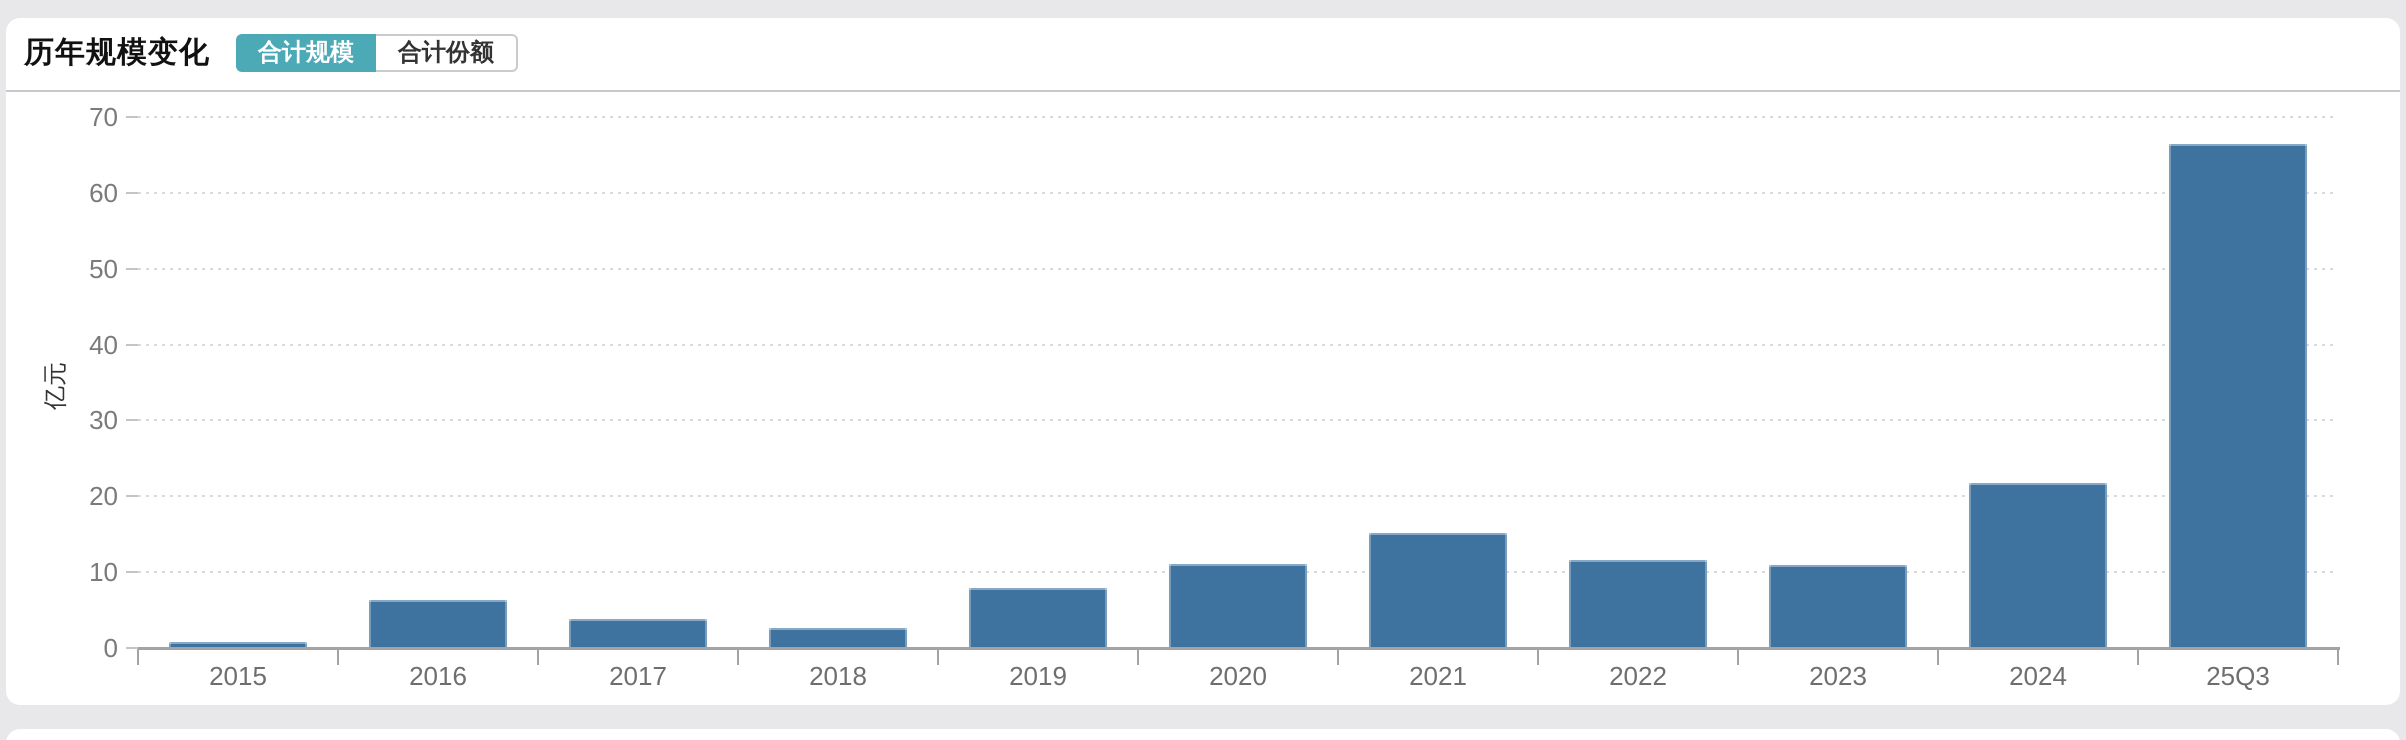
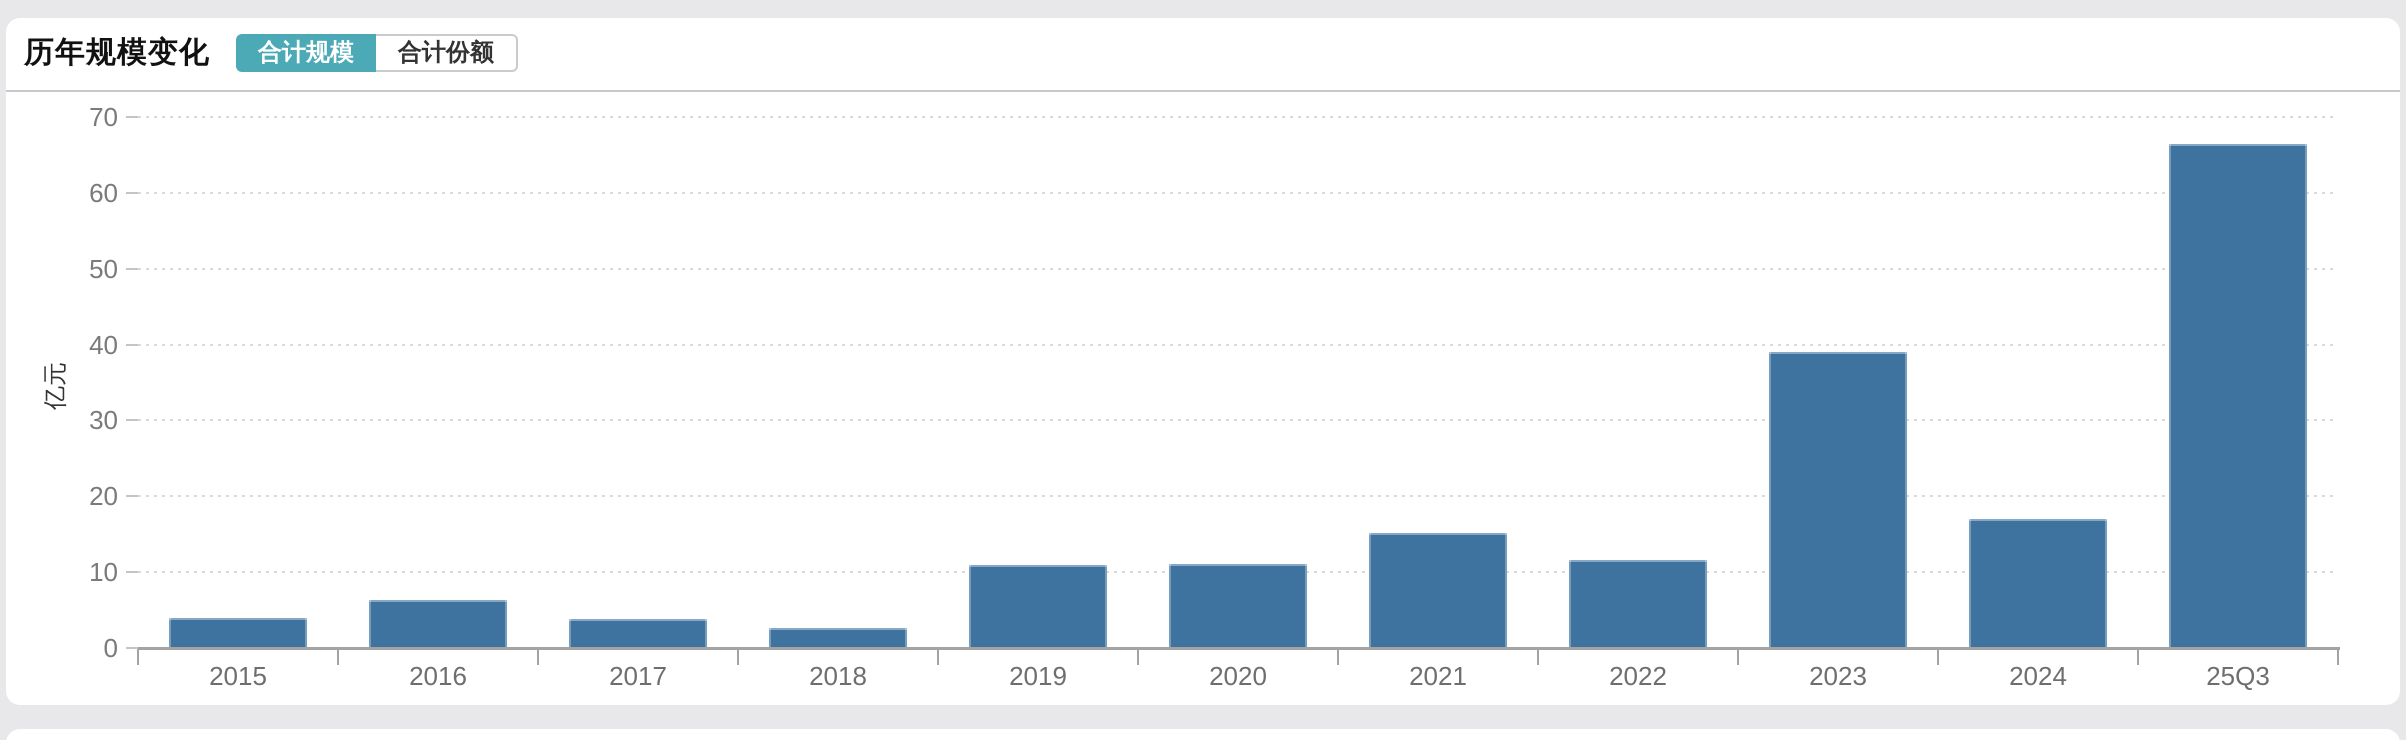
2015: 1 -> 4
2019: 8 -> 11
2023: 11 -> 39
2024: 22 -> 17
